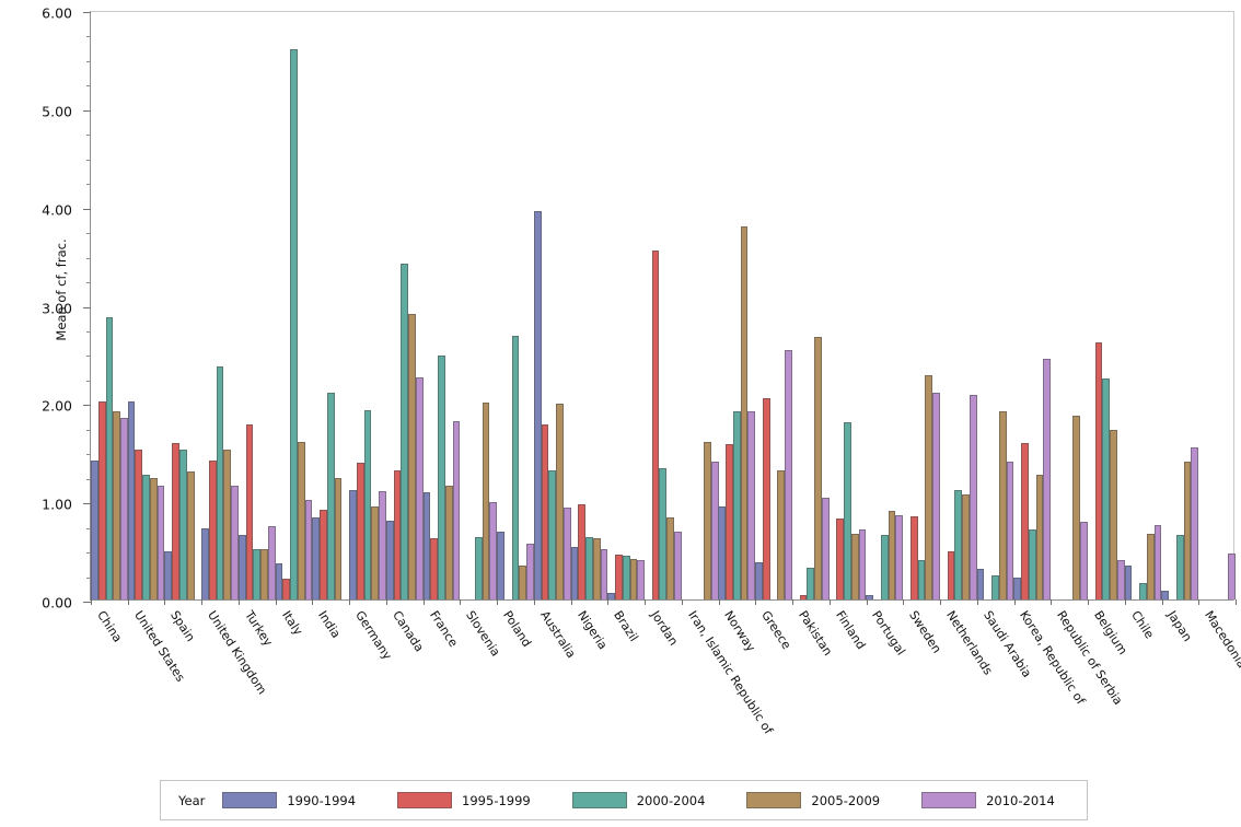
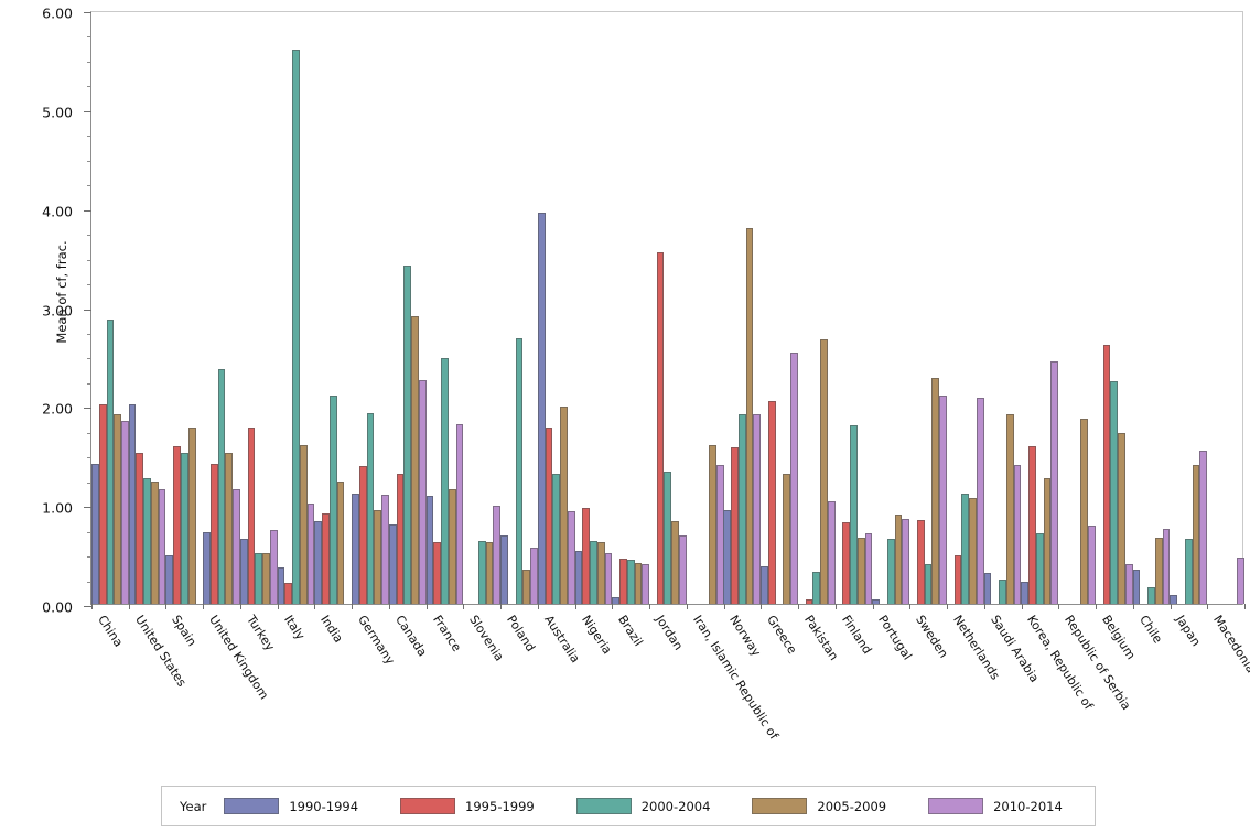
2005-2009/Spain: 1.3 -> 1.8
2005-2009/Slovenia: 2.0 -> 0.6
